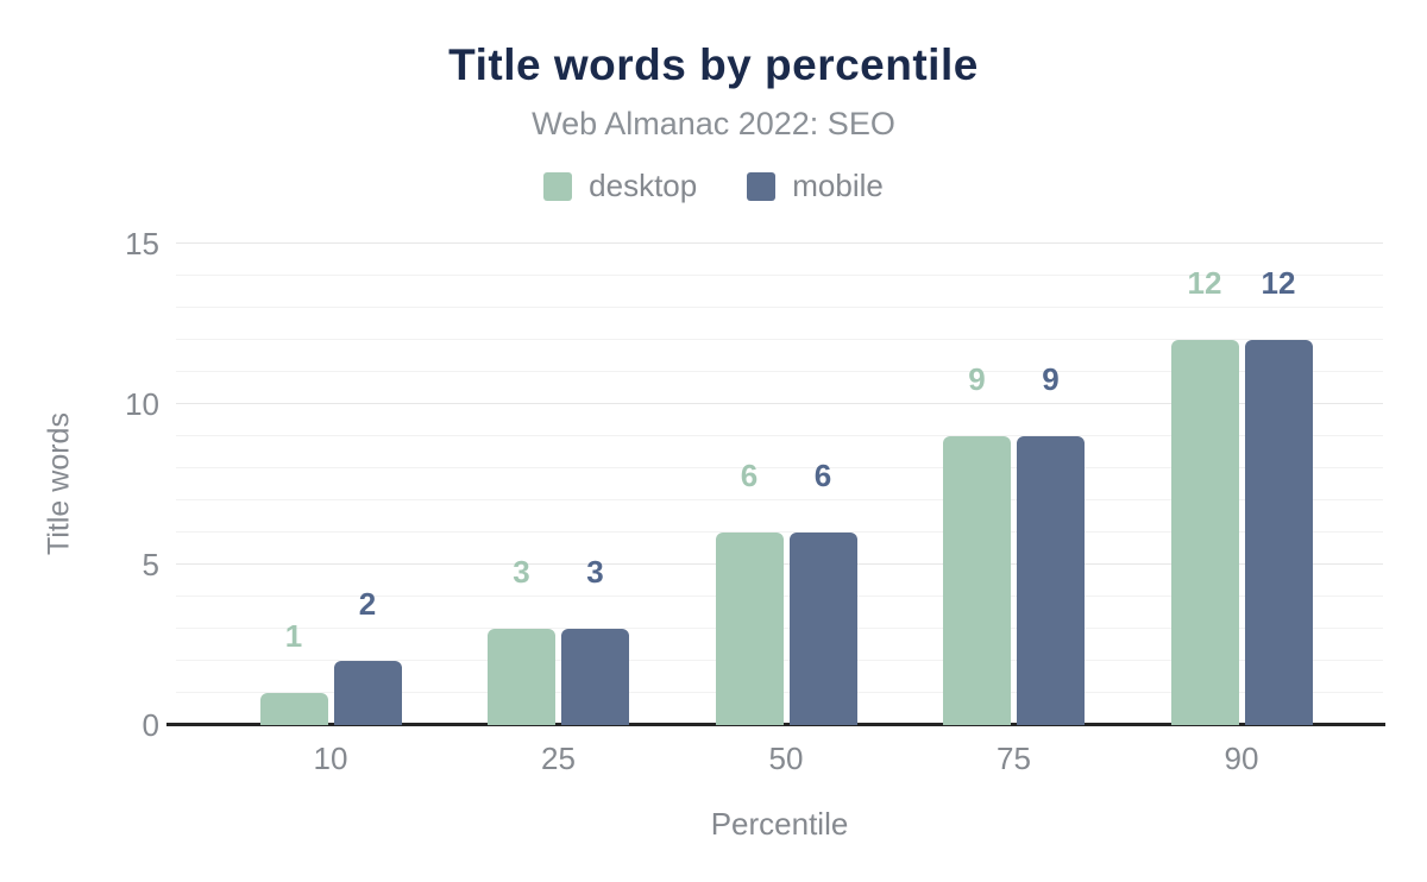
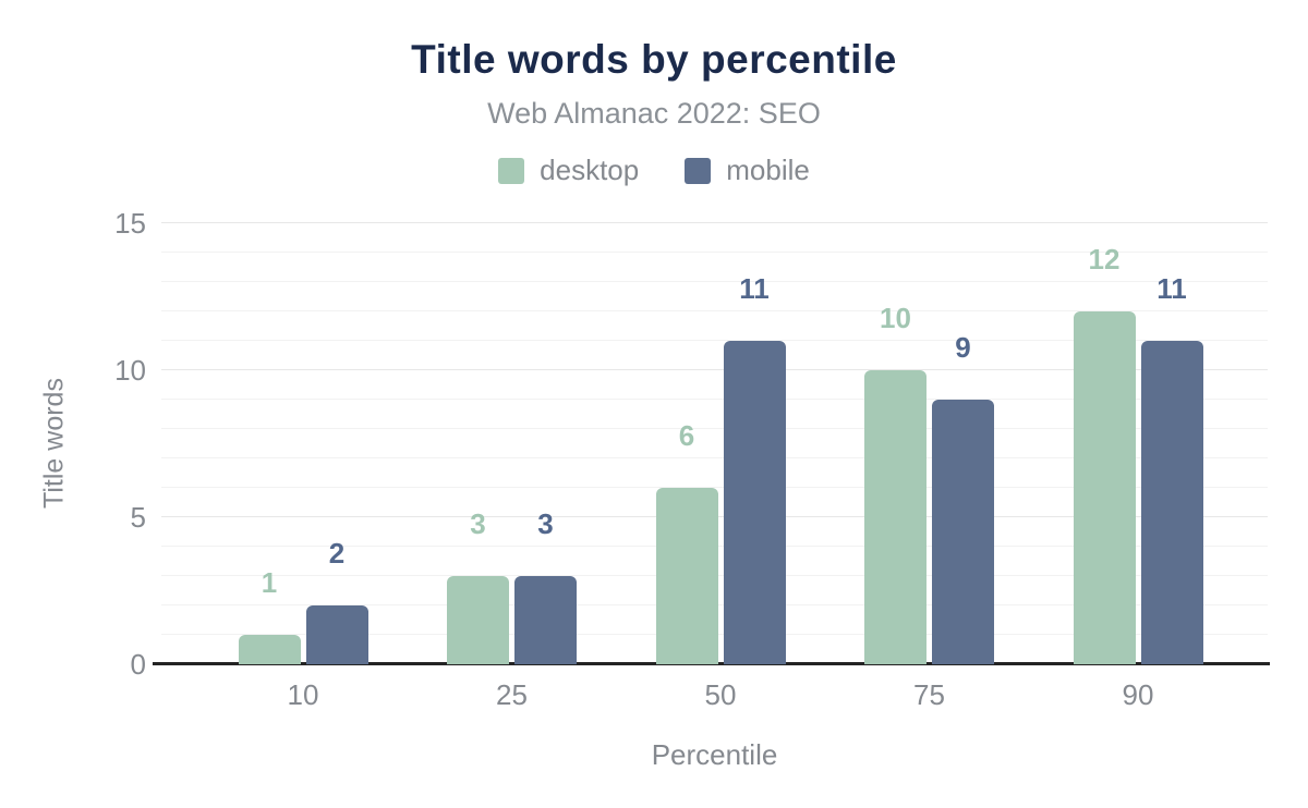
mobile/50: 6 -> 11
desktop/75: 9 -> 10
mobile/90: 12 -> 11
